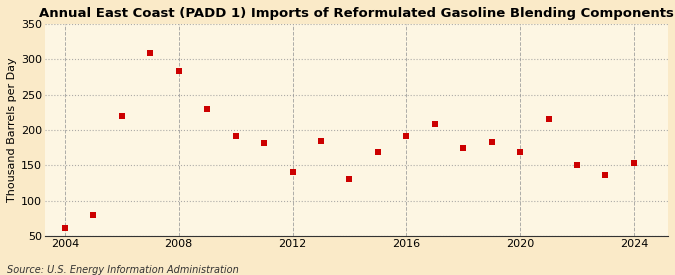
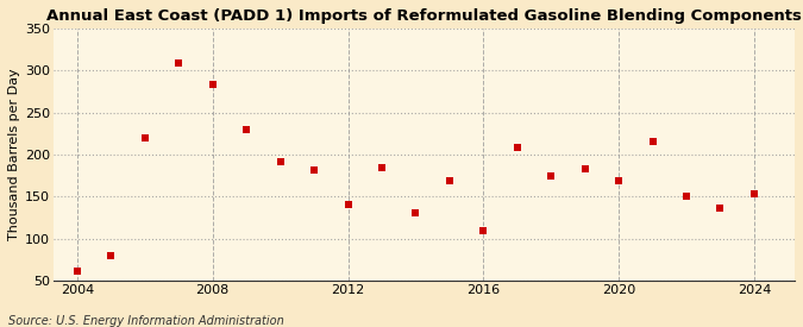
2016: 192 -> 110
